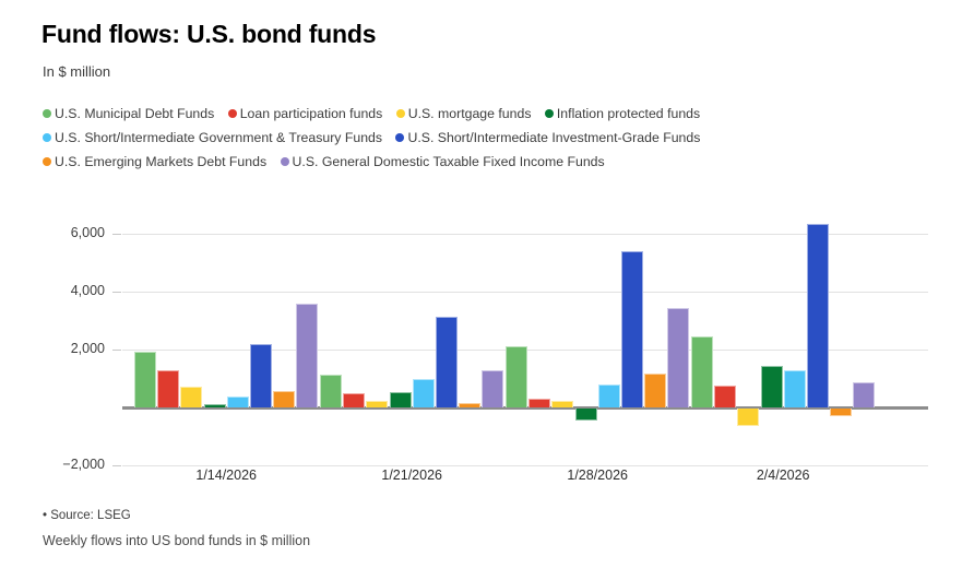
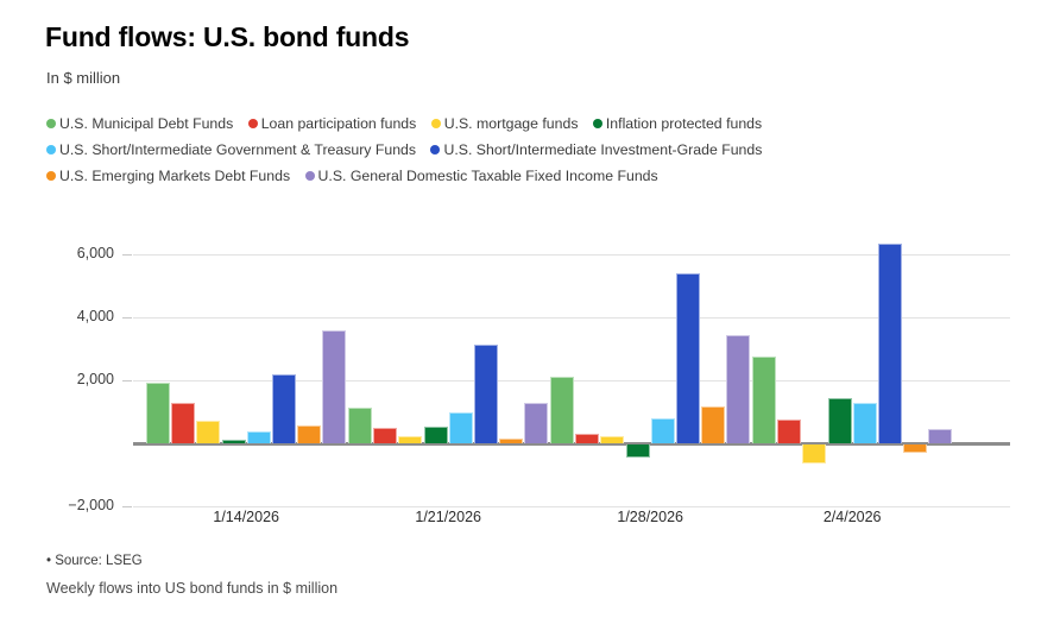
U.S. Municipal Debt Funds/2/4/2026: 2400 -> 2700
U.S. General Domestic Taxable Fixed Income Funds/2/4/2026: 800 -> 400
